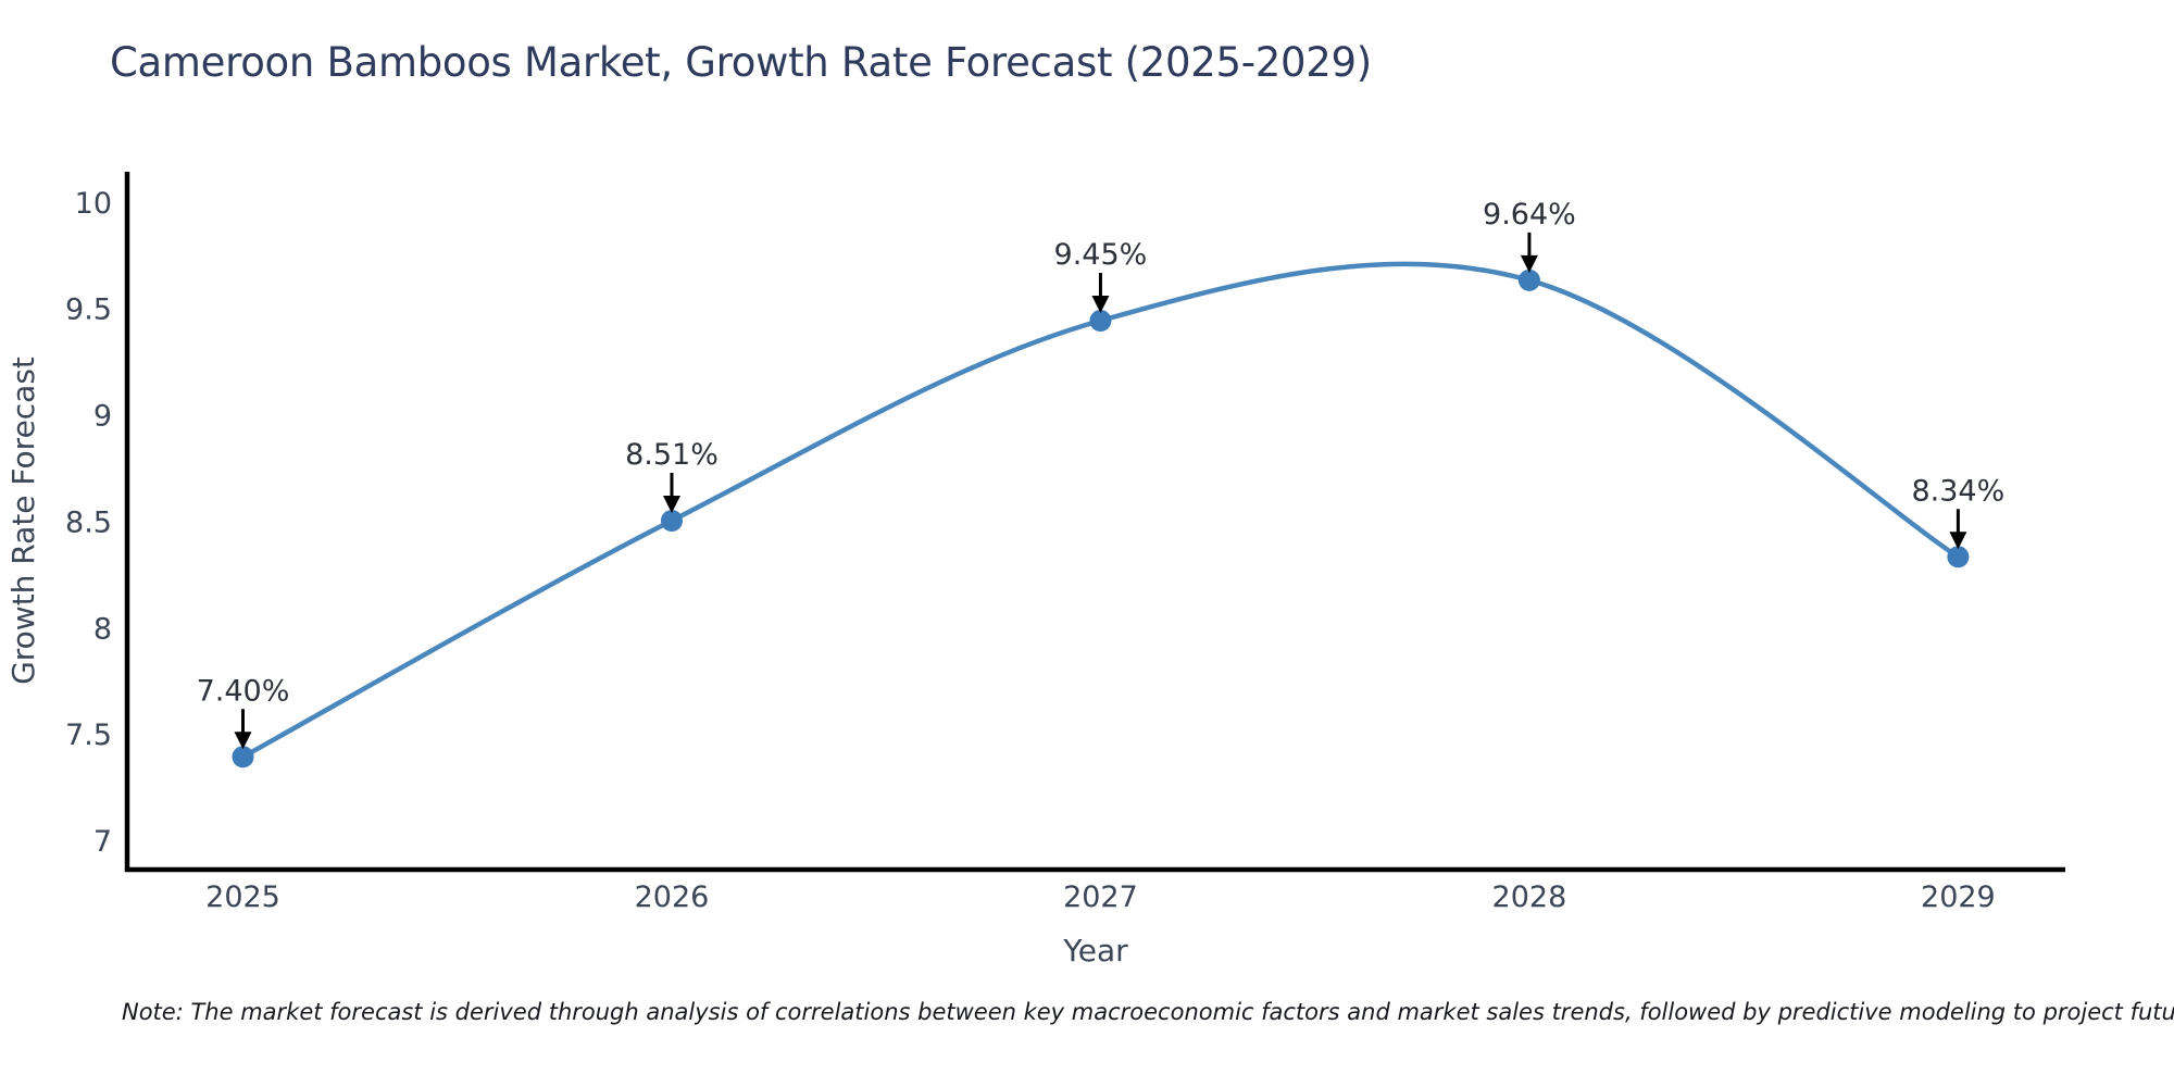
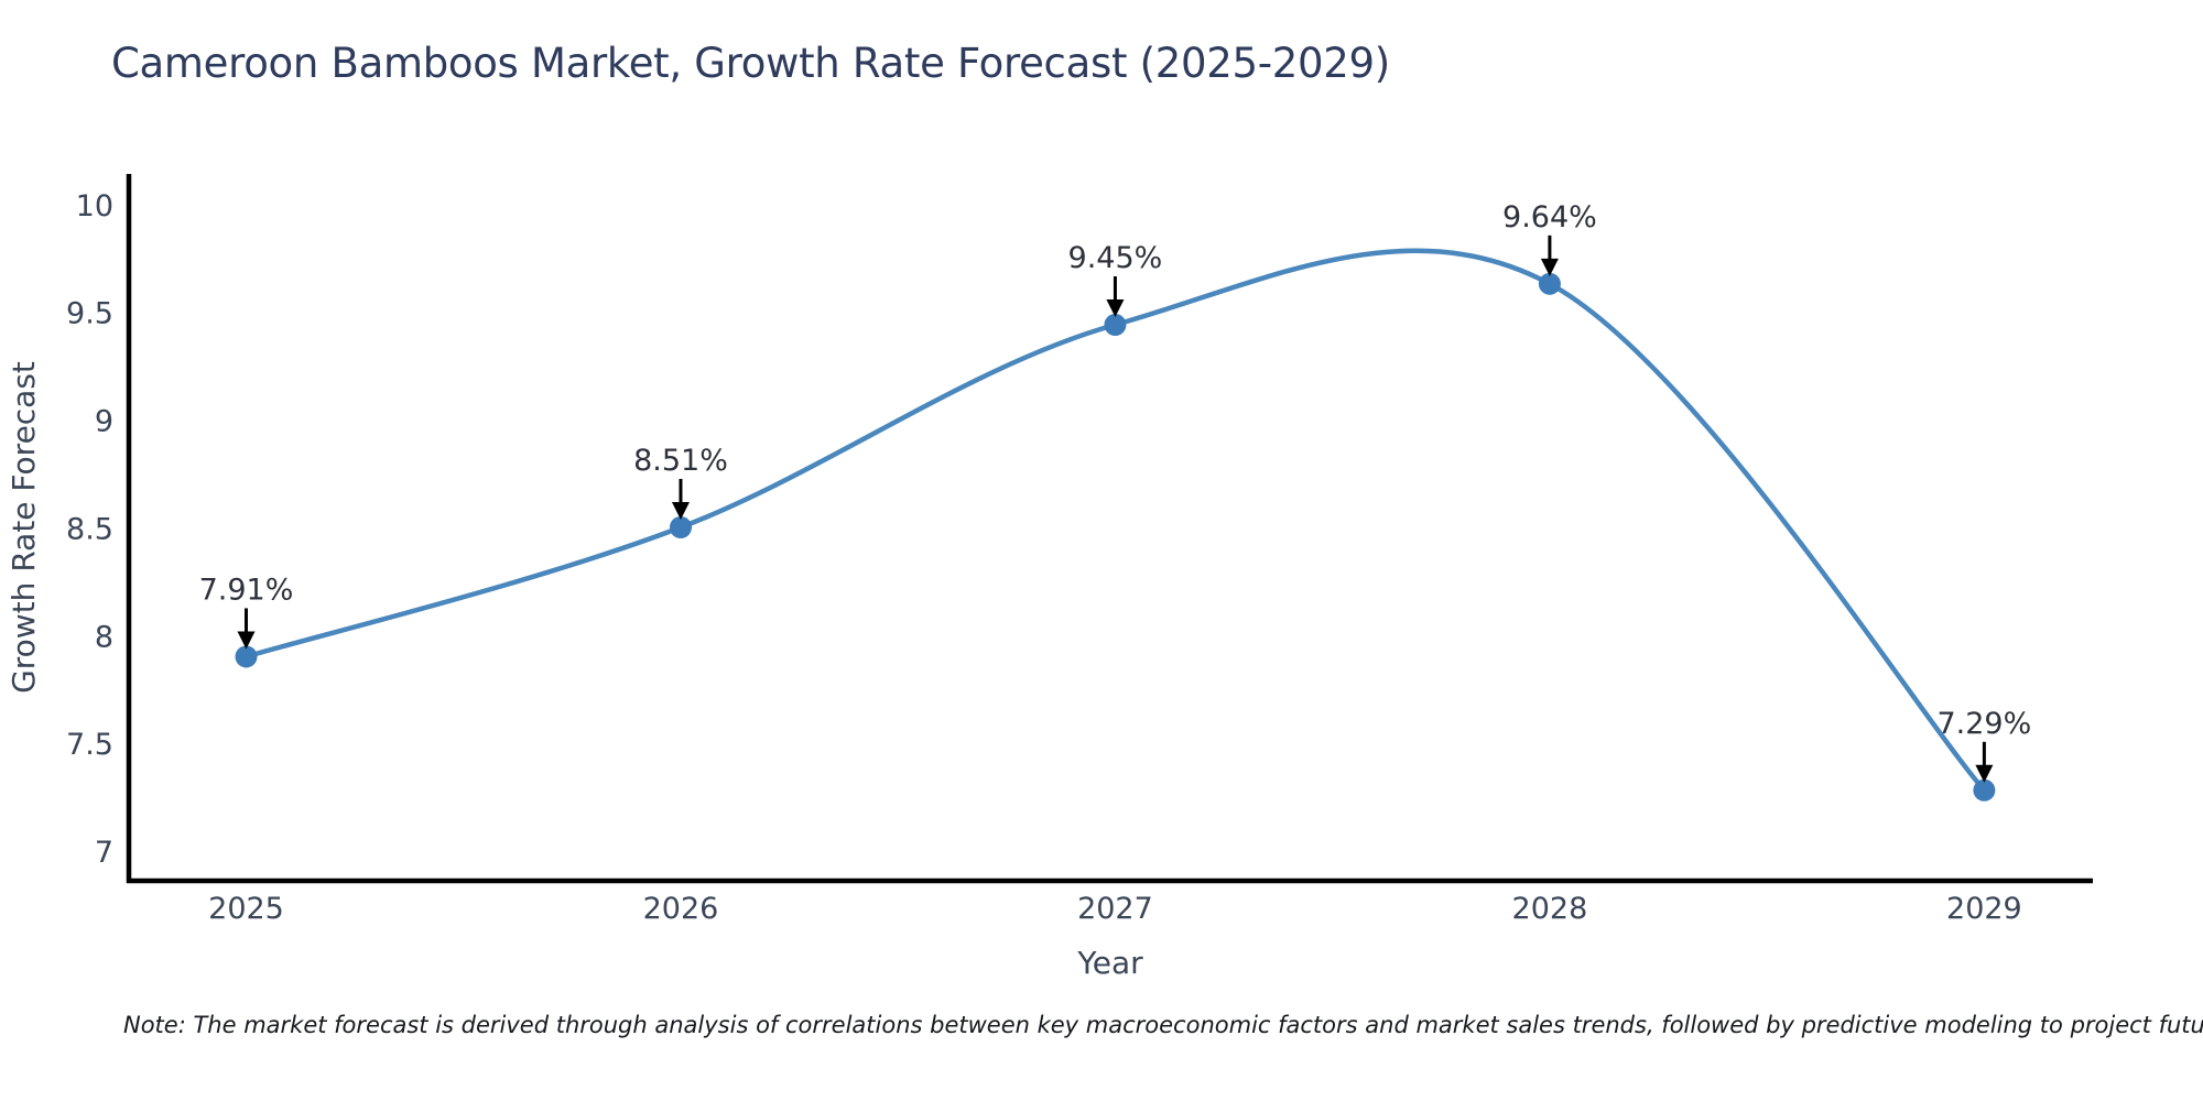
2025: 7.40% -> 7.91%
2029: 8.34% -> 7.29%
